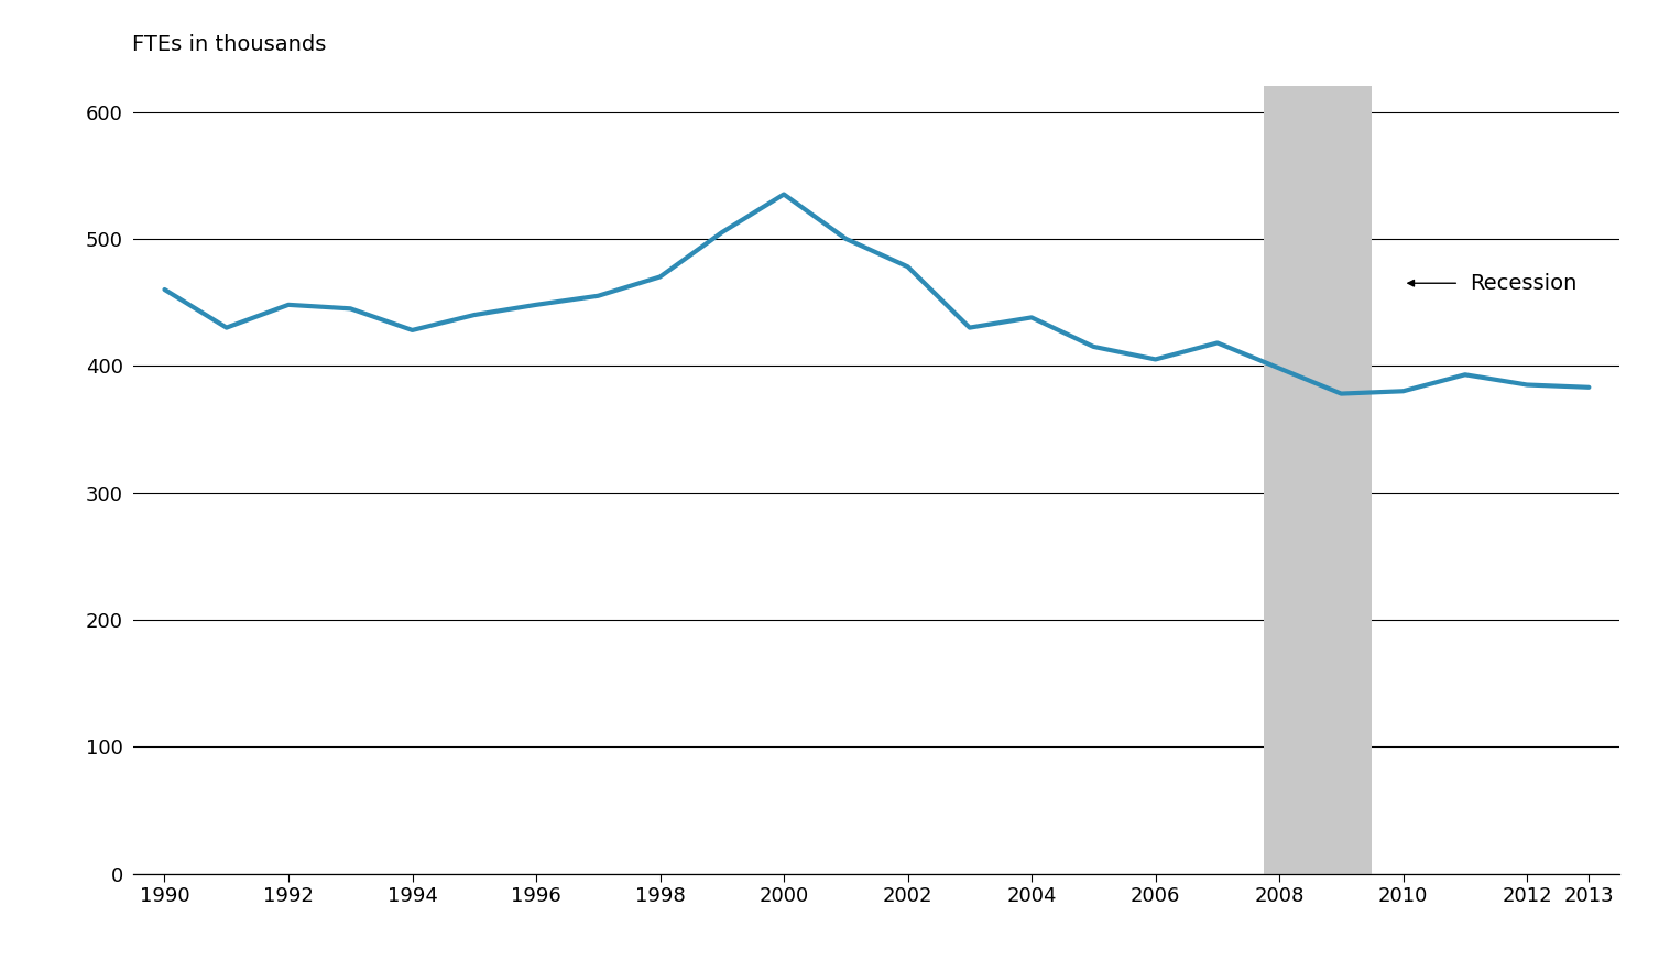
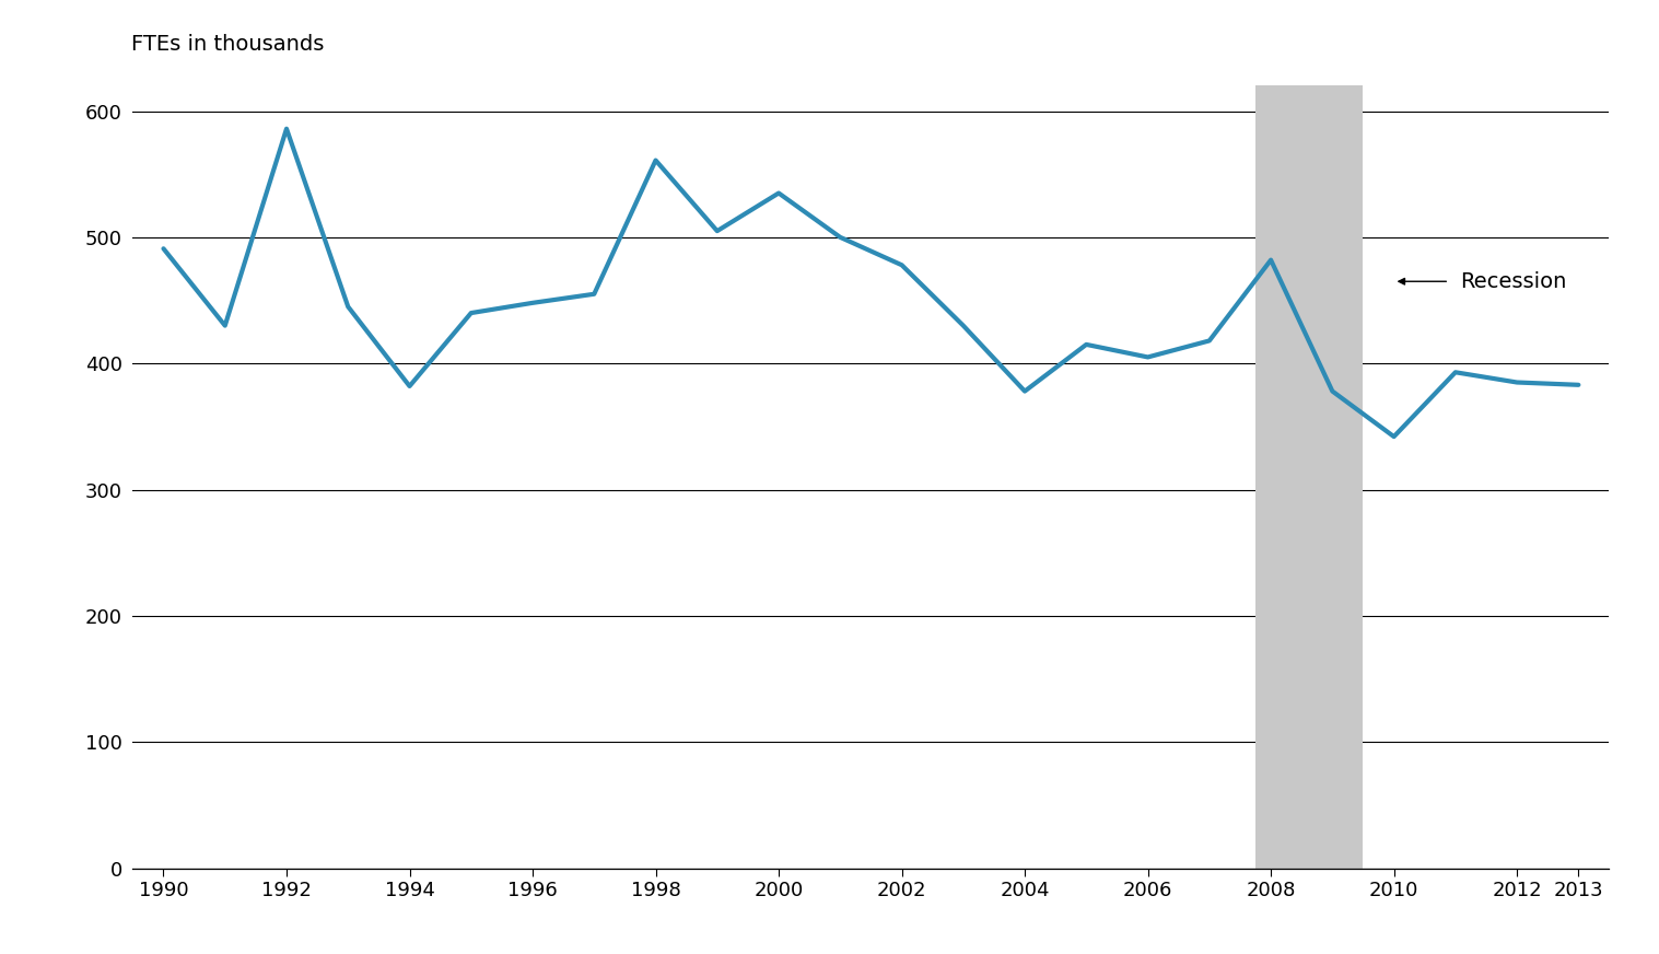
1990: 460 -> 491
1992: 448 -> 586
1994: 428 -> 382
1998: 470 -> 561
2004: 438 -> 378
2008: 398 -> 482
2010: 380 -> 342
